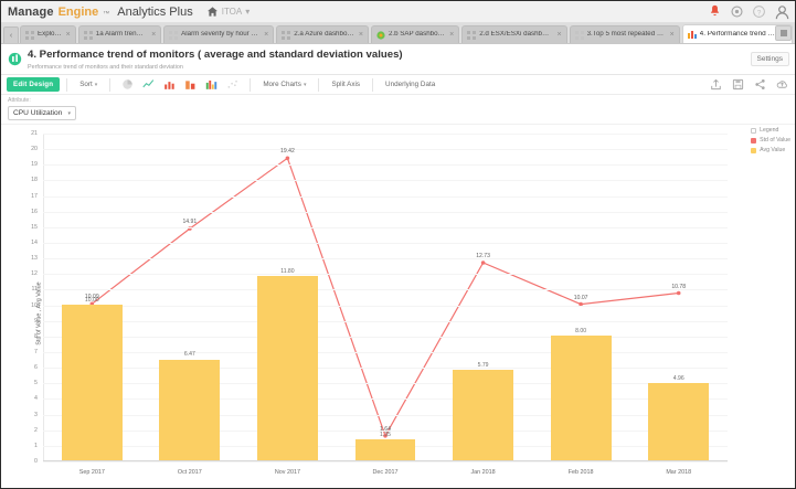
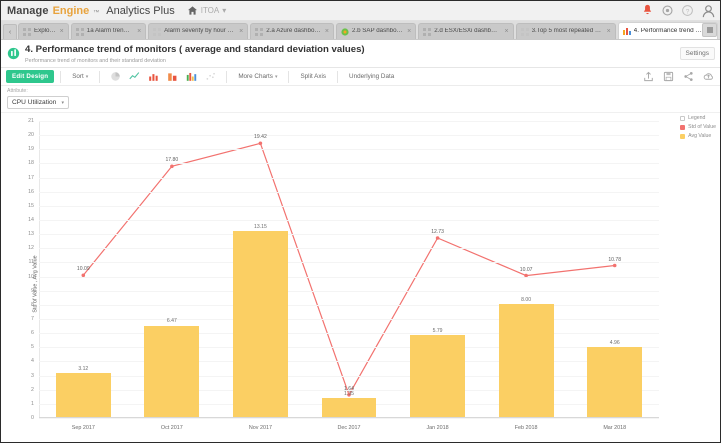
Avg Value/Sep 2017: 10.00 -> 3.12
Std of Value/Oct 2017: 14.91 -> 17.80
Avg Value/Nov 2017: 11.80 -> 13.15
